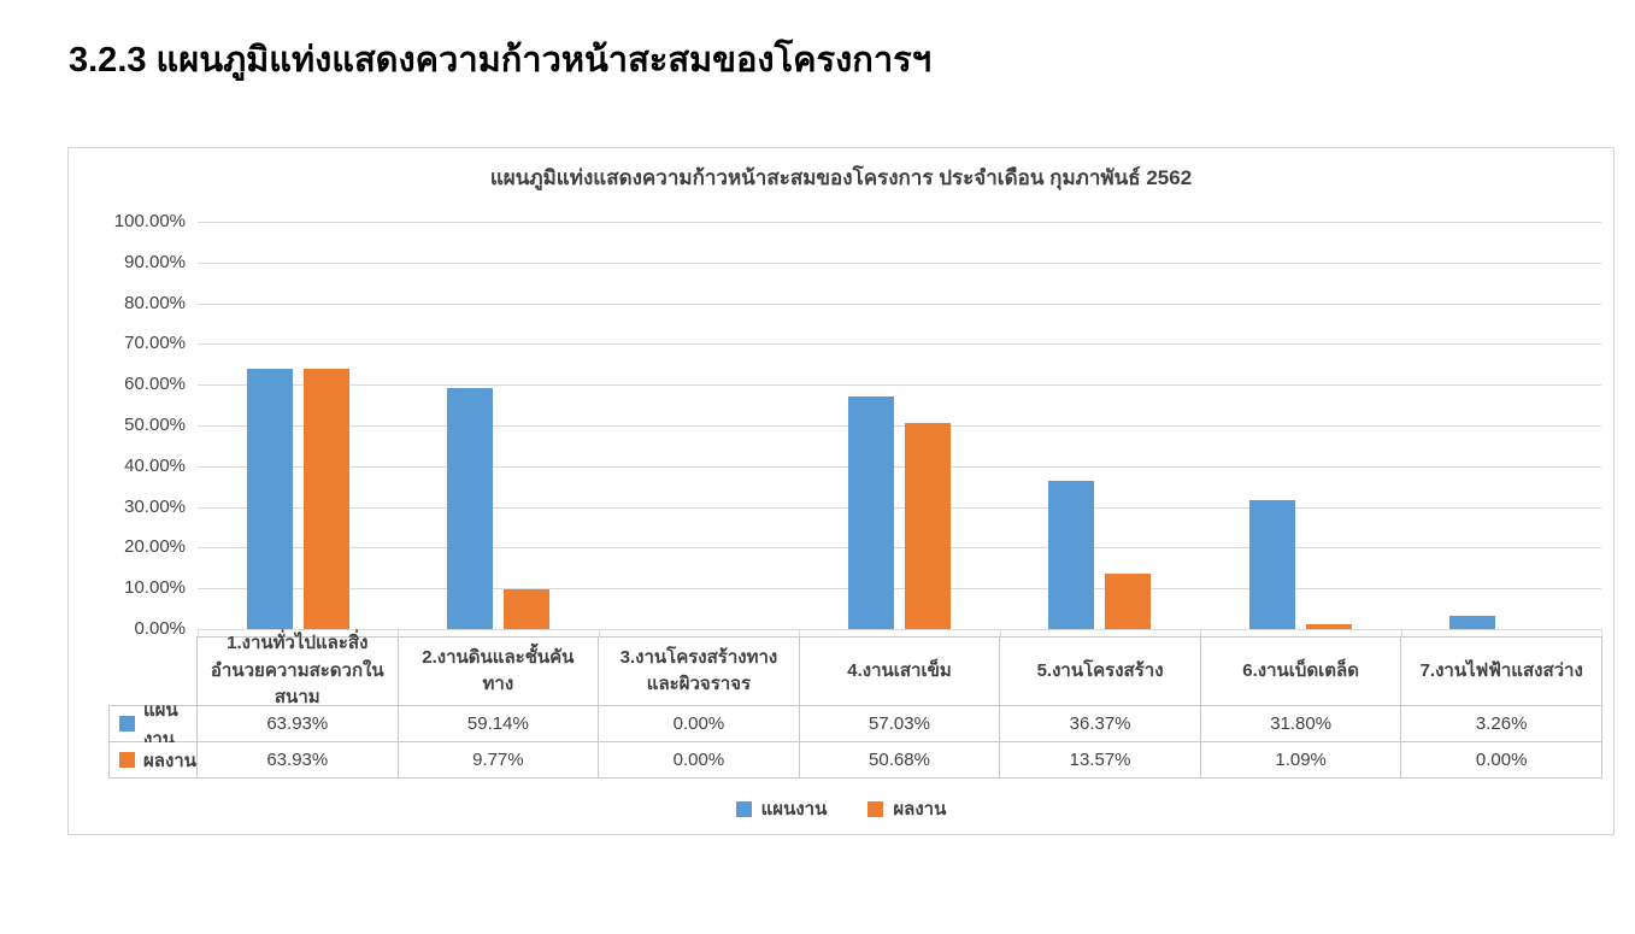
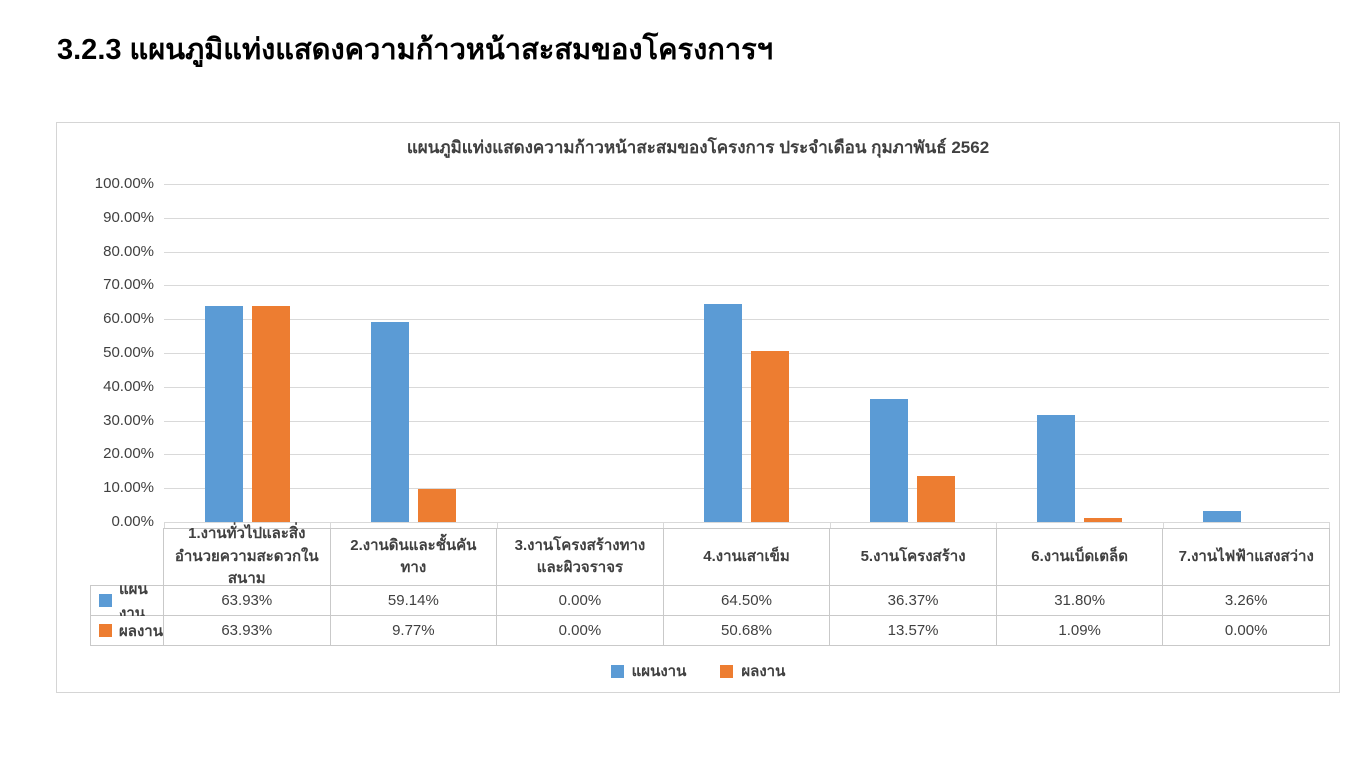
แผนงาน/4.งานเสาเข็ม: 57.03% -> 64.50%
